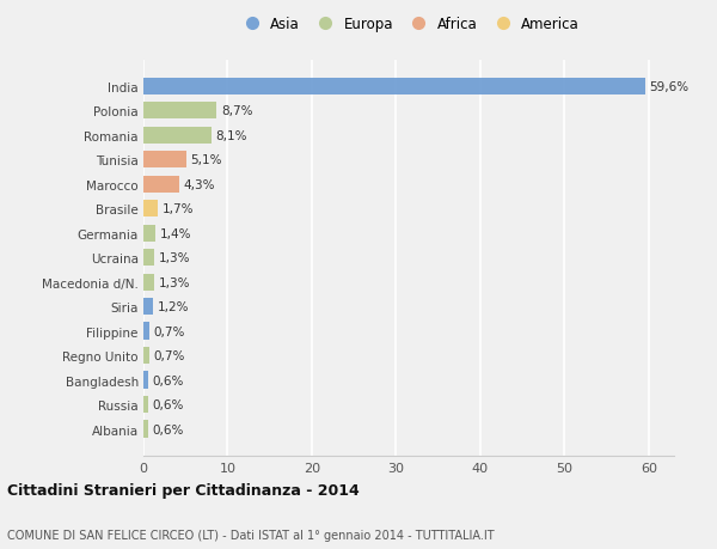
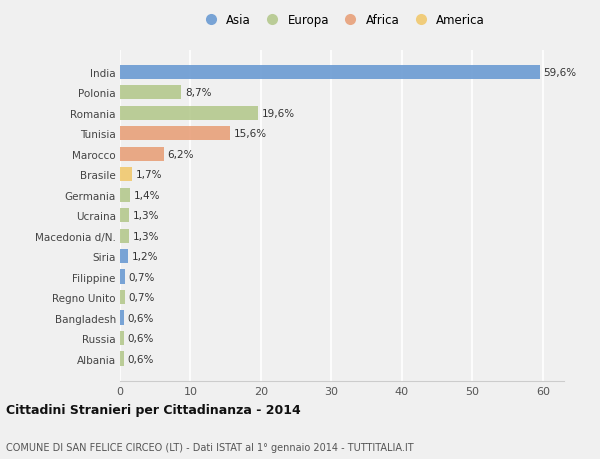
Romania: 8,1% -> 19,6%
Tunisia: 5,1% -> 15,6%
Marocco: 4,3% -> 6,2%
